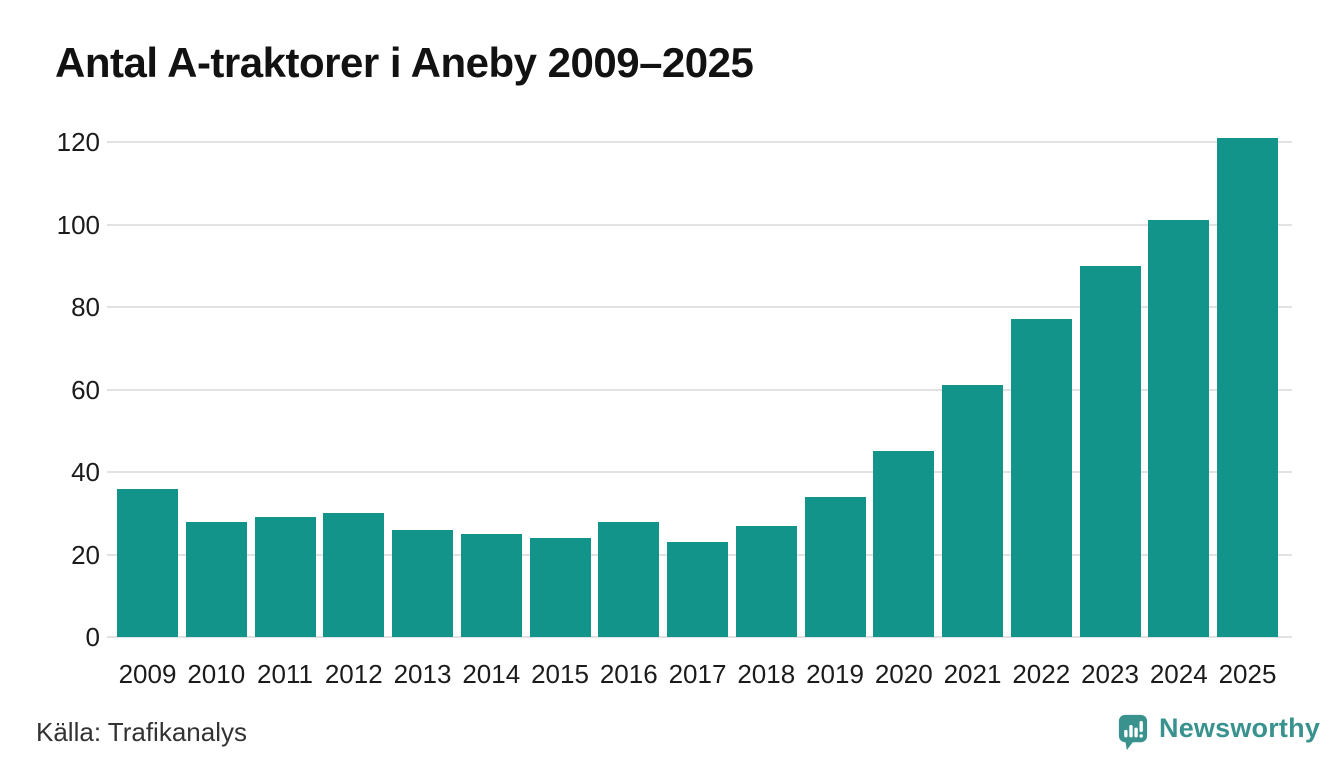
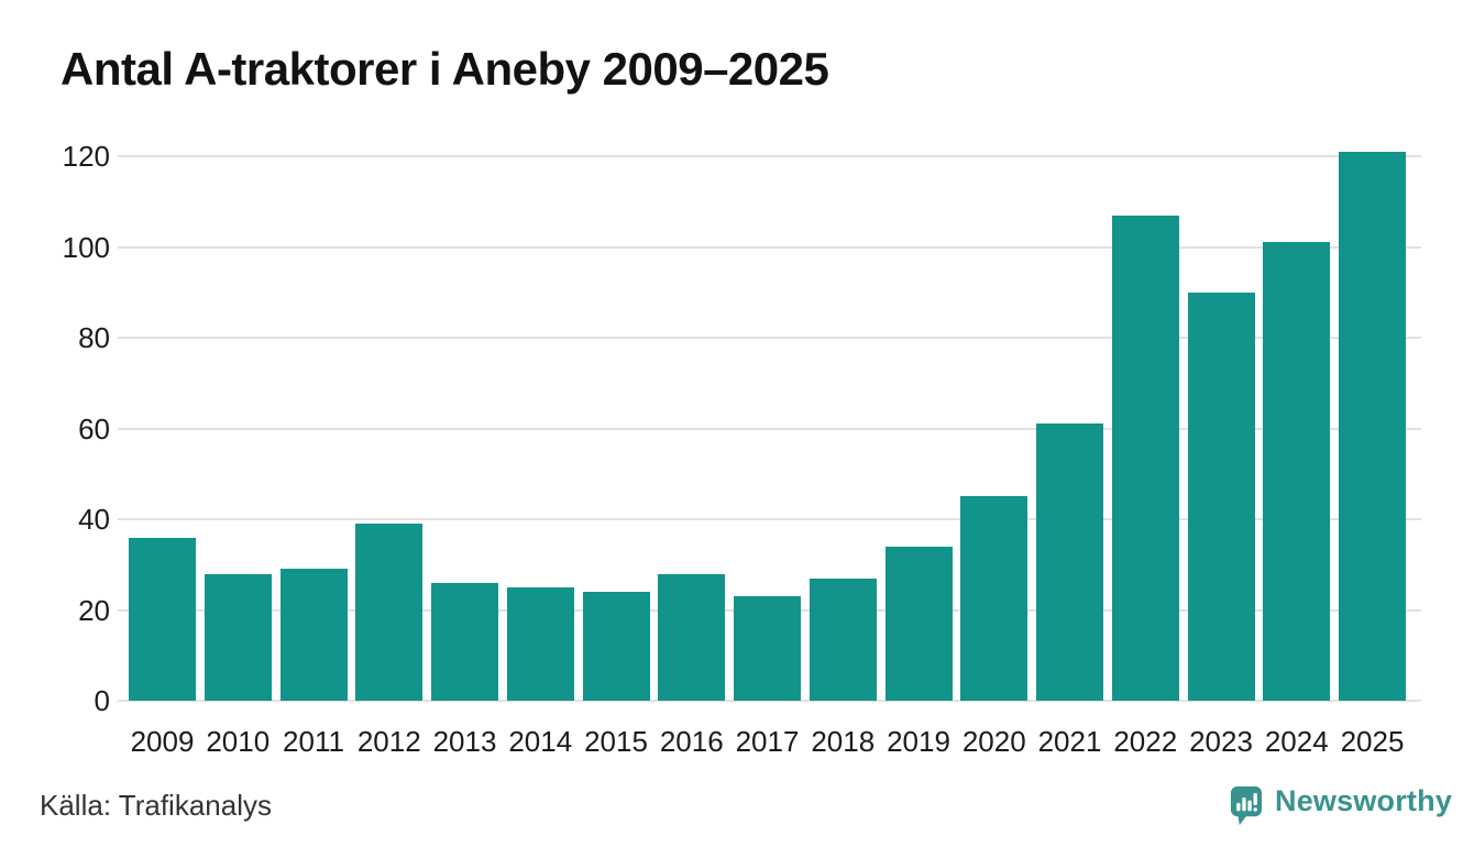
2012: 30 -> 39
2022: 77 -> 107
